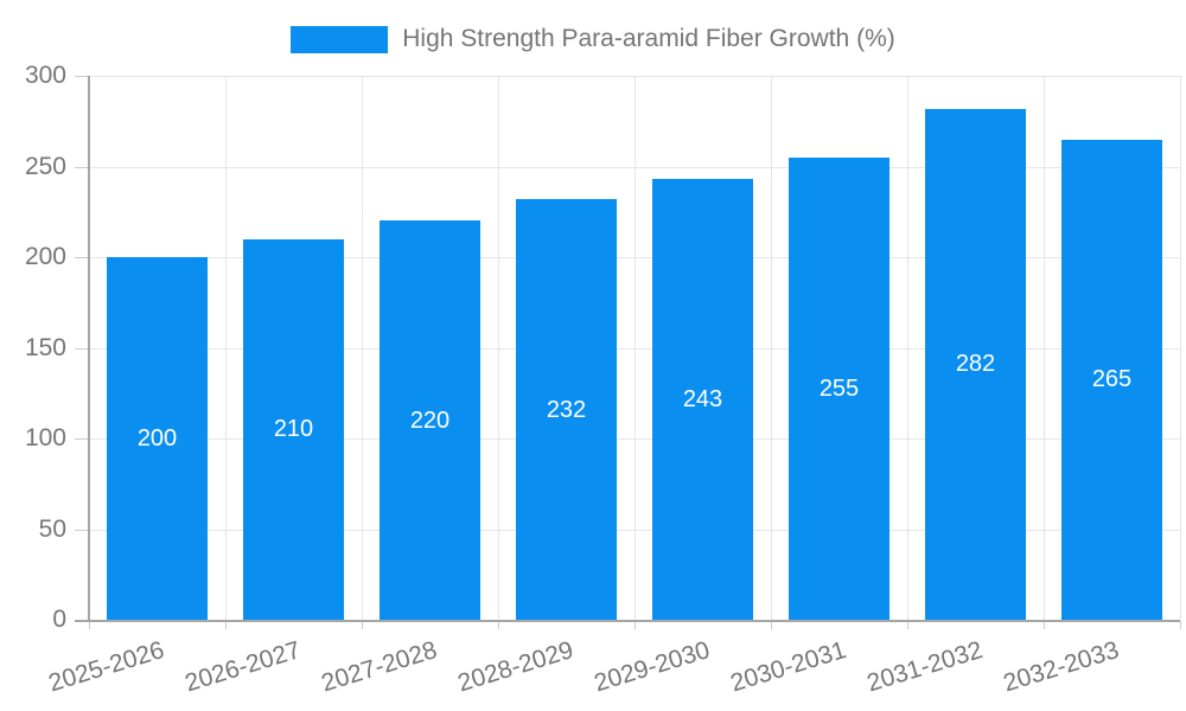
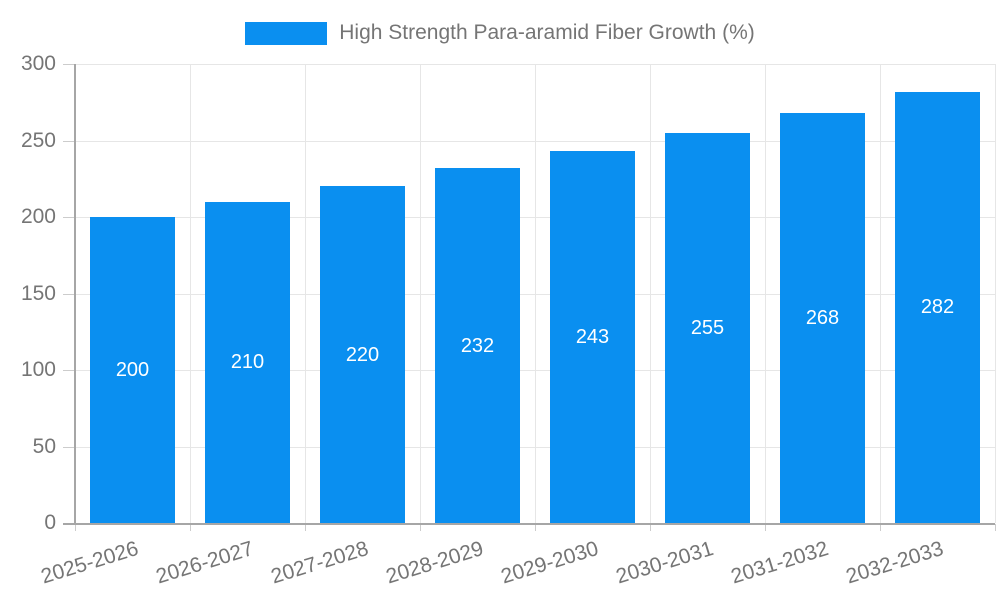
2031-2032: 282 -> 268
2032-2033: 265 -> 282
